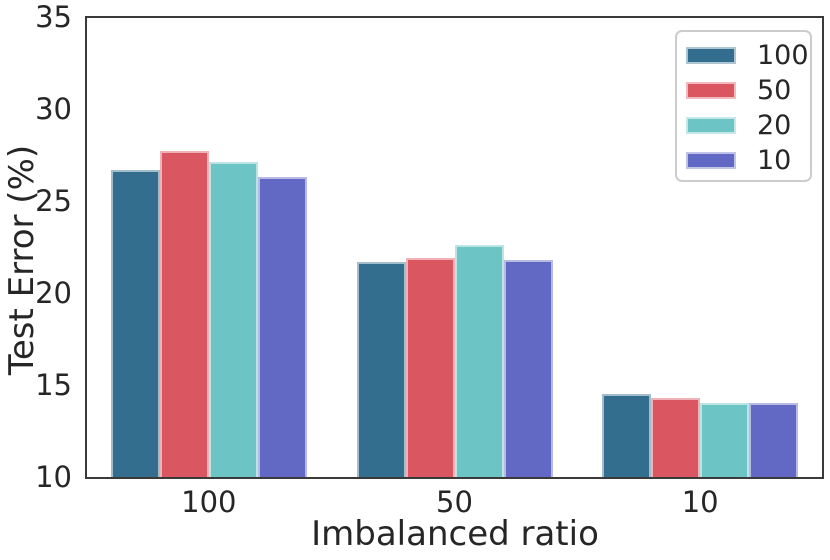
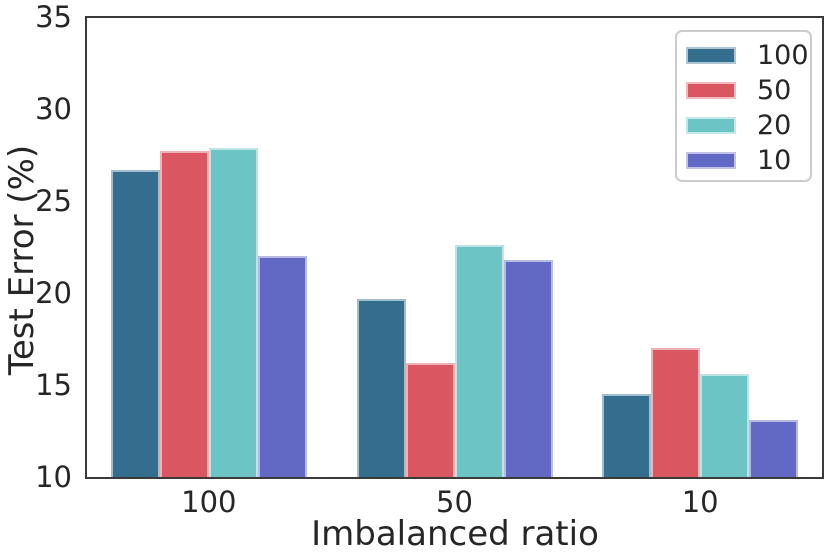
20/100: 27.1 -> 27.9
10/100: 26.3 -> 22.0
100/50: 21.7 -> 19.7
50/50: 21.9 -> 16.2
50/10: 14.3 -> 17.0
20/10: 14.0 -> 15.6
10/10: 14.0 -> 13.1
